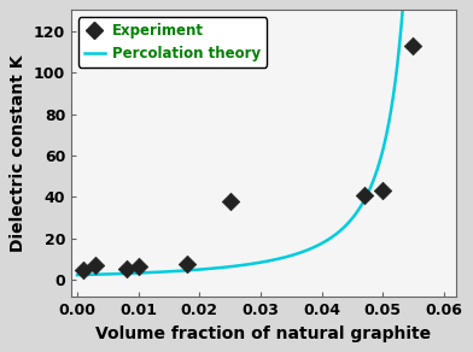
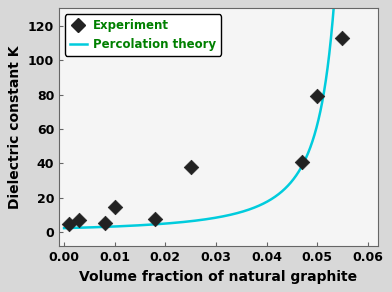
Experiment/0.01: 6 -> 15
Experiment/0.05: 43 -> 79
